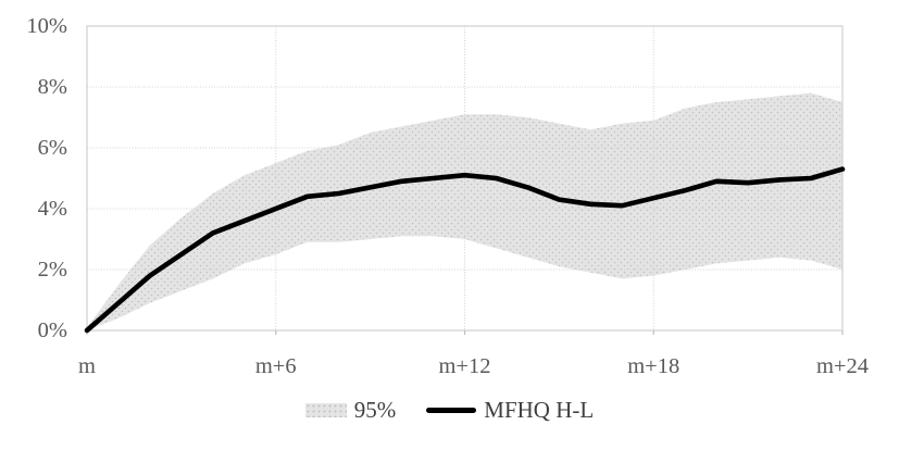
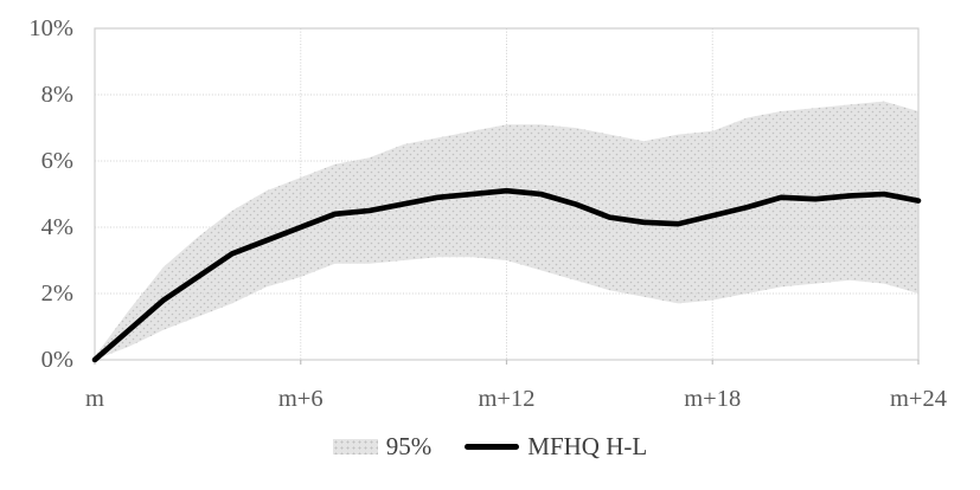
m+24: 5.3% -> 4.8%
